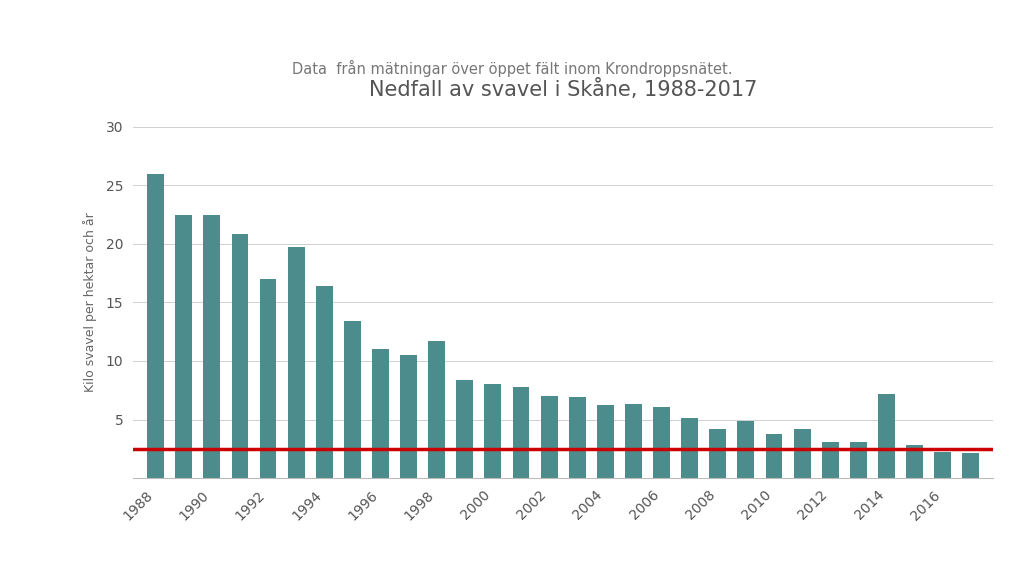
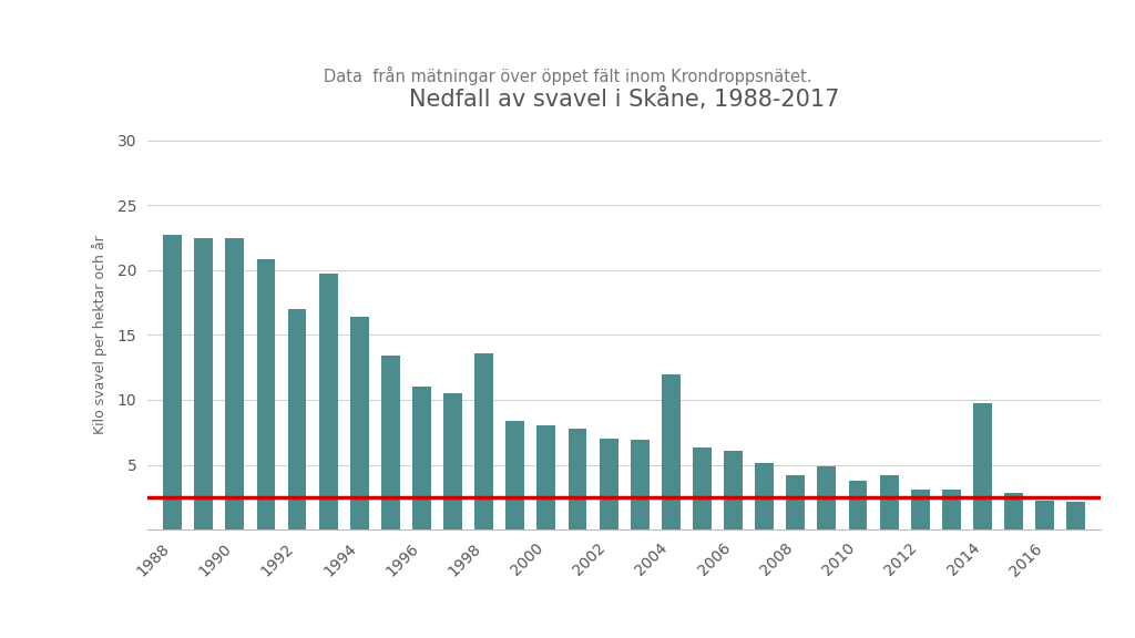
1988: 26.0 -> 22.7
1998: 11.7 -> 13.6
2004: 6.2 -> 12.0
2014: 7.2 -> 9.7
